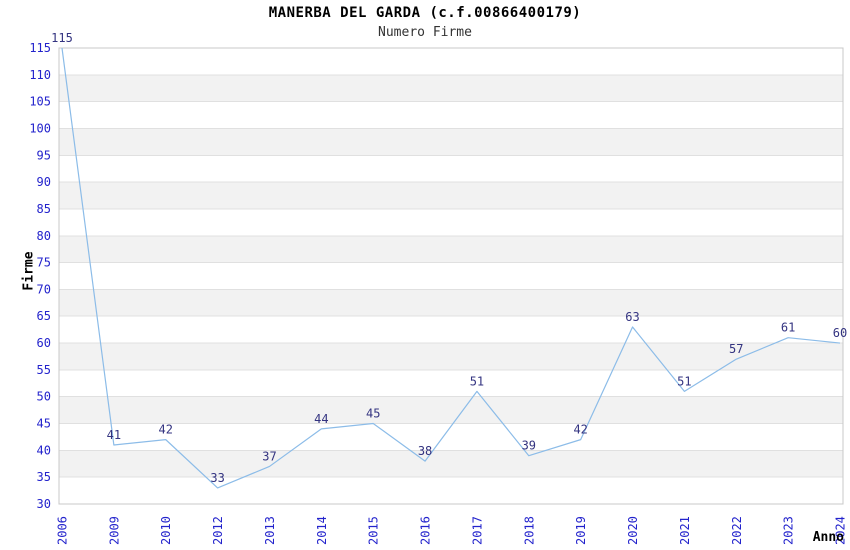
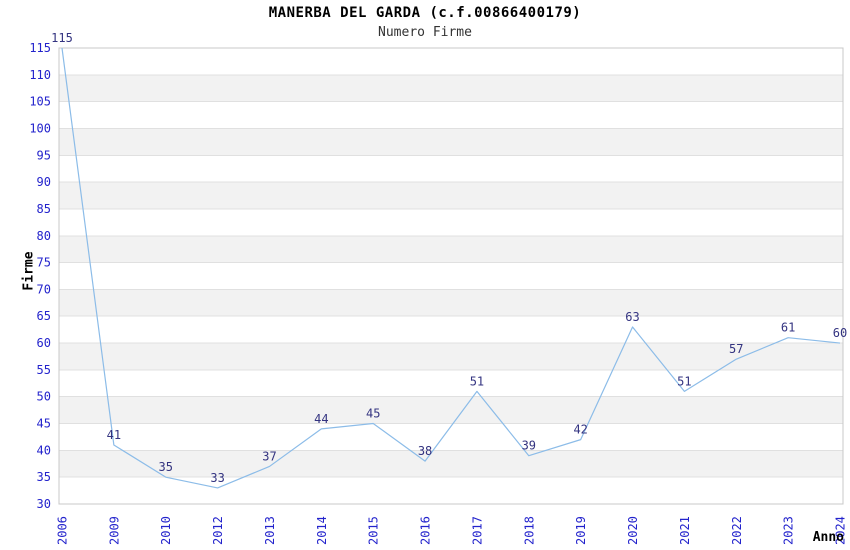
2010: 42 -> 35
